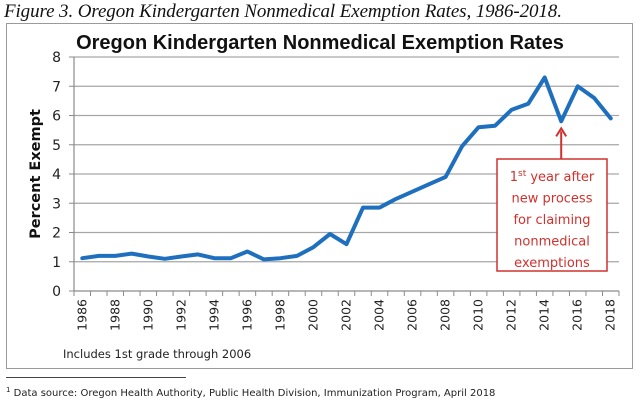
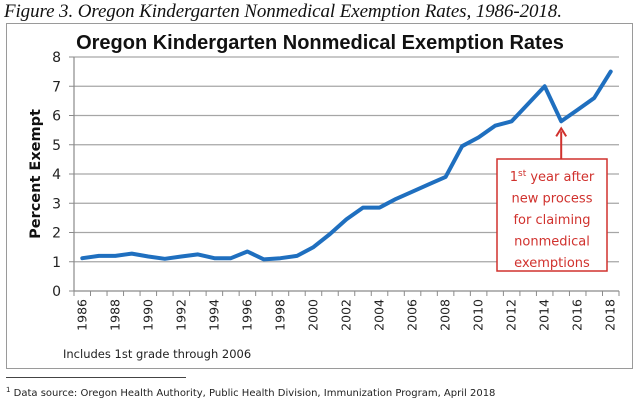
2002: 1.6 -> 2.5
2010: 5.6 -> 5.2
2012: 6.2 -> 5.8
2014: 7.3 -> 7.0
2016: 7.0 -> 6.2
2018: 5.9 -> 7.5
